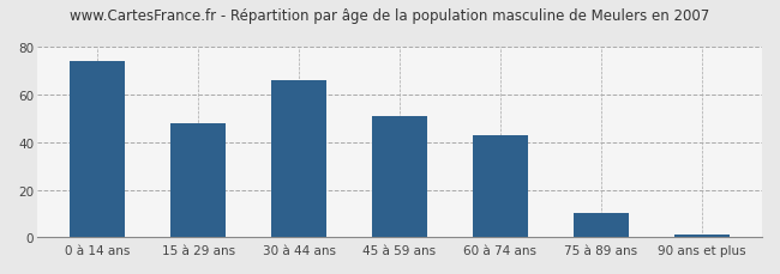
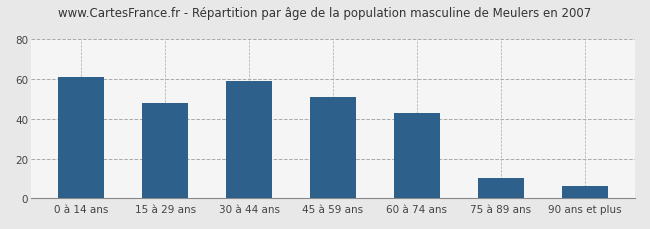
0 à 14 ans: 74 -> 61
30 à 44 ans: 66 -> 59
90 ans et plus: 1 -> 6
